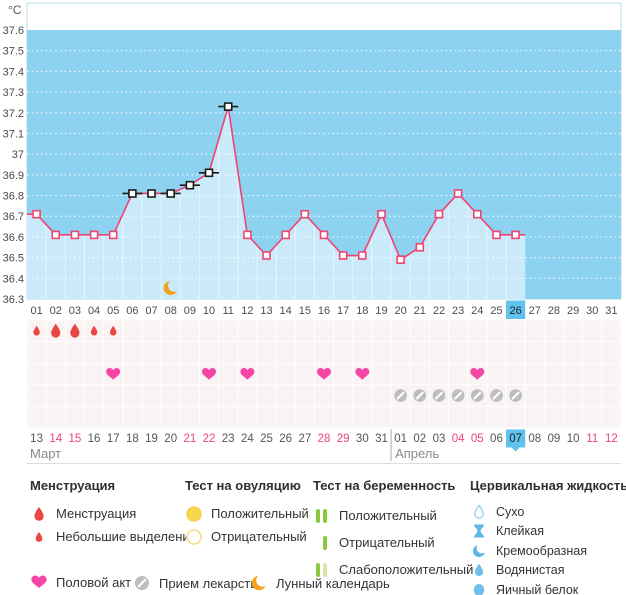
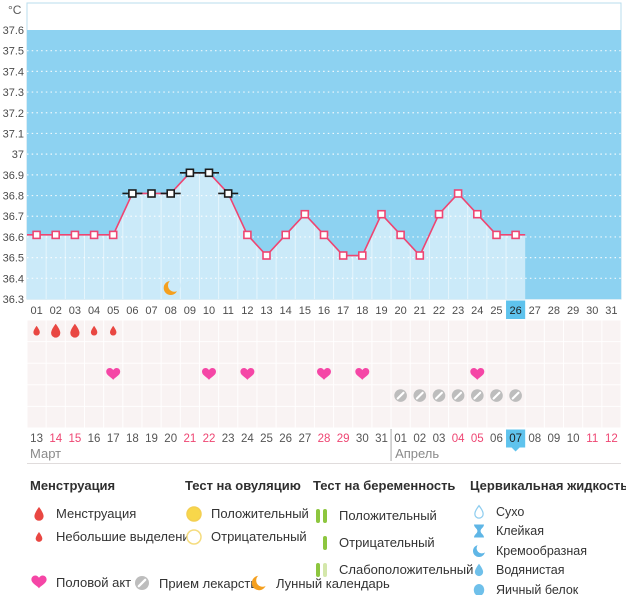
01: 36.71 -> 36.61
09: 36.85 -> 36.91
11: 37.23 -> 36.81
20: 36.49 -> 36.61
21: 36.55 -> 36.51
